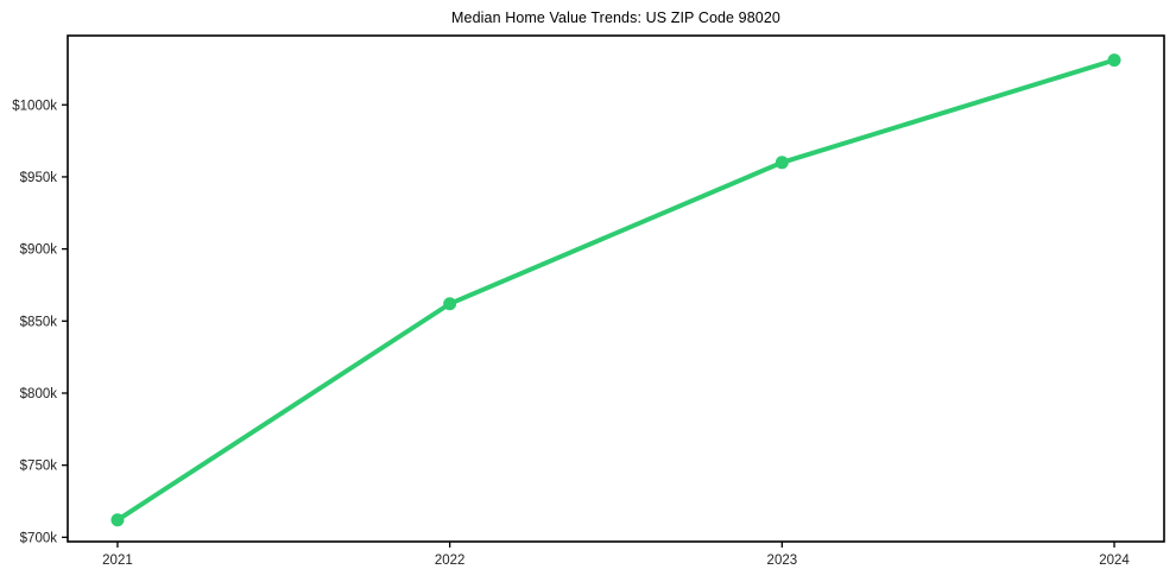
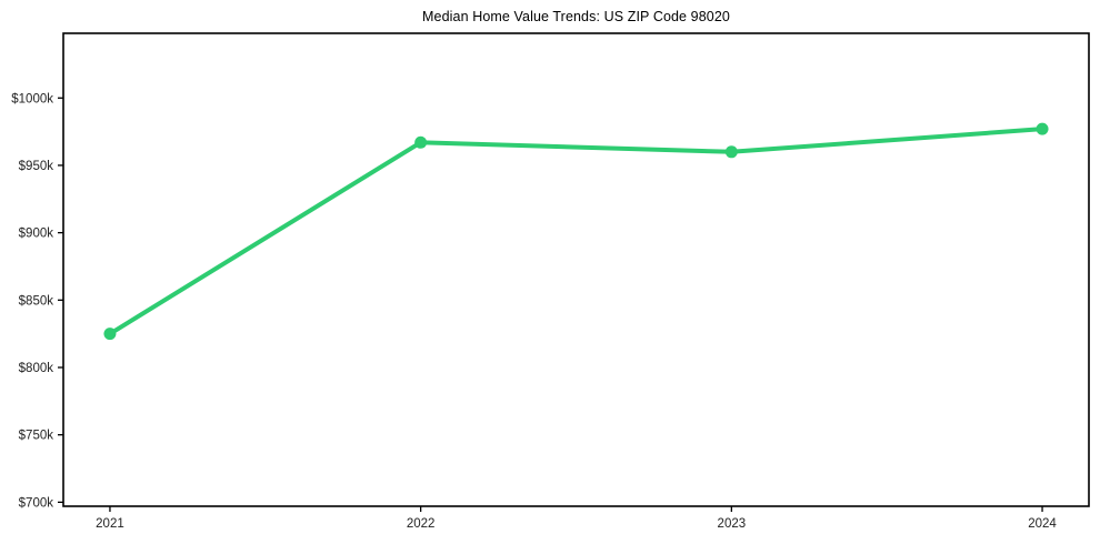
2021: $712k -> $825k
2022: $862k -> $967k
2024: $1031k -> $977k
